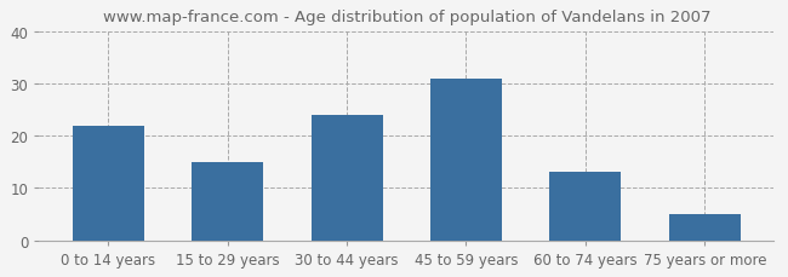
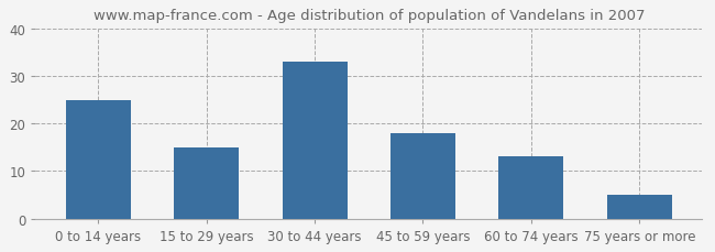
0 to 14 years: 22 -> 25
30 to 44 years: 24 -> 33
45 to 59 years: 31 -> 18
